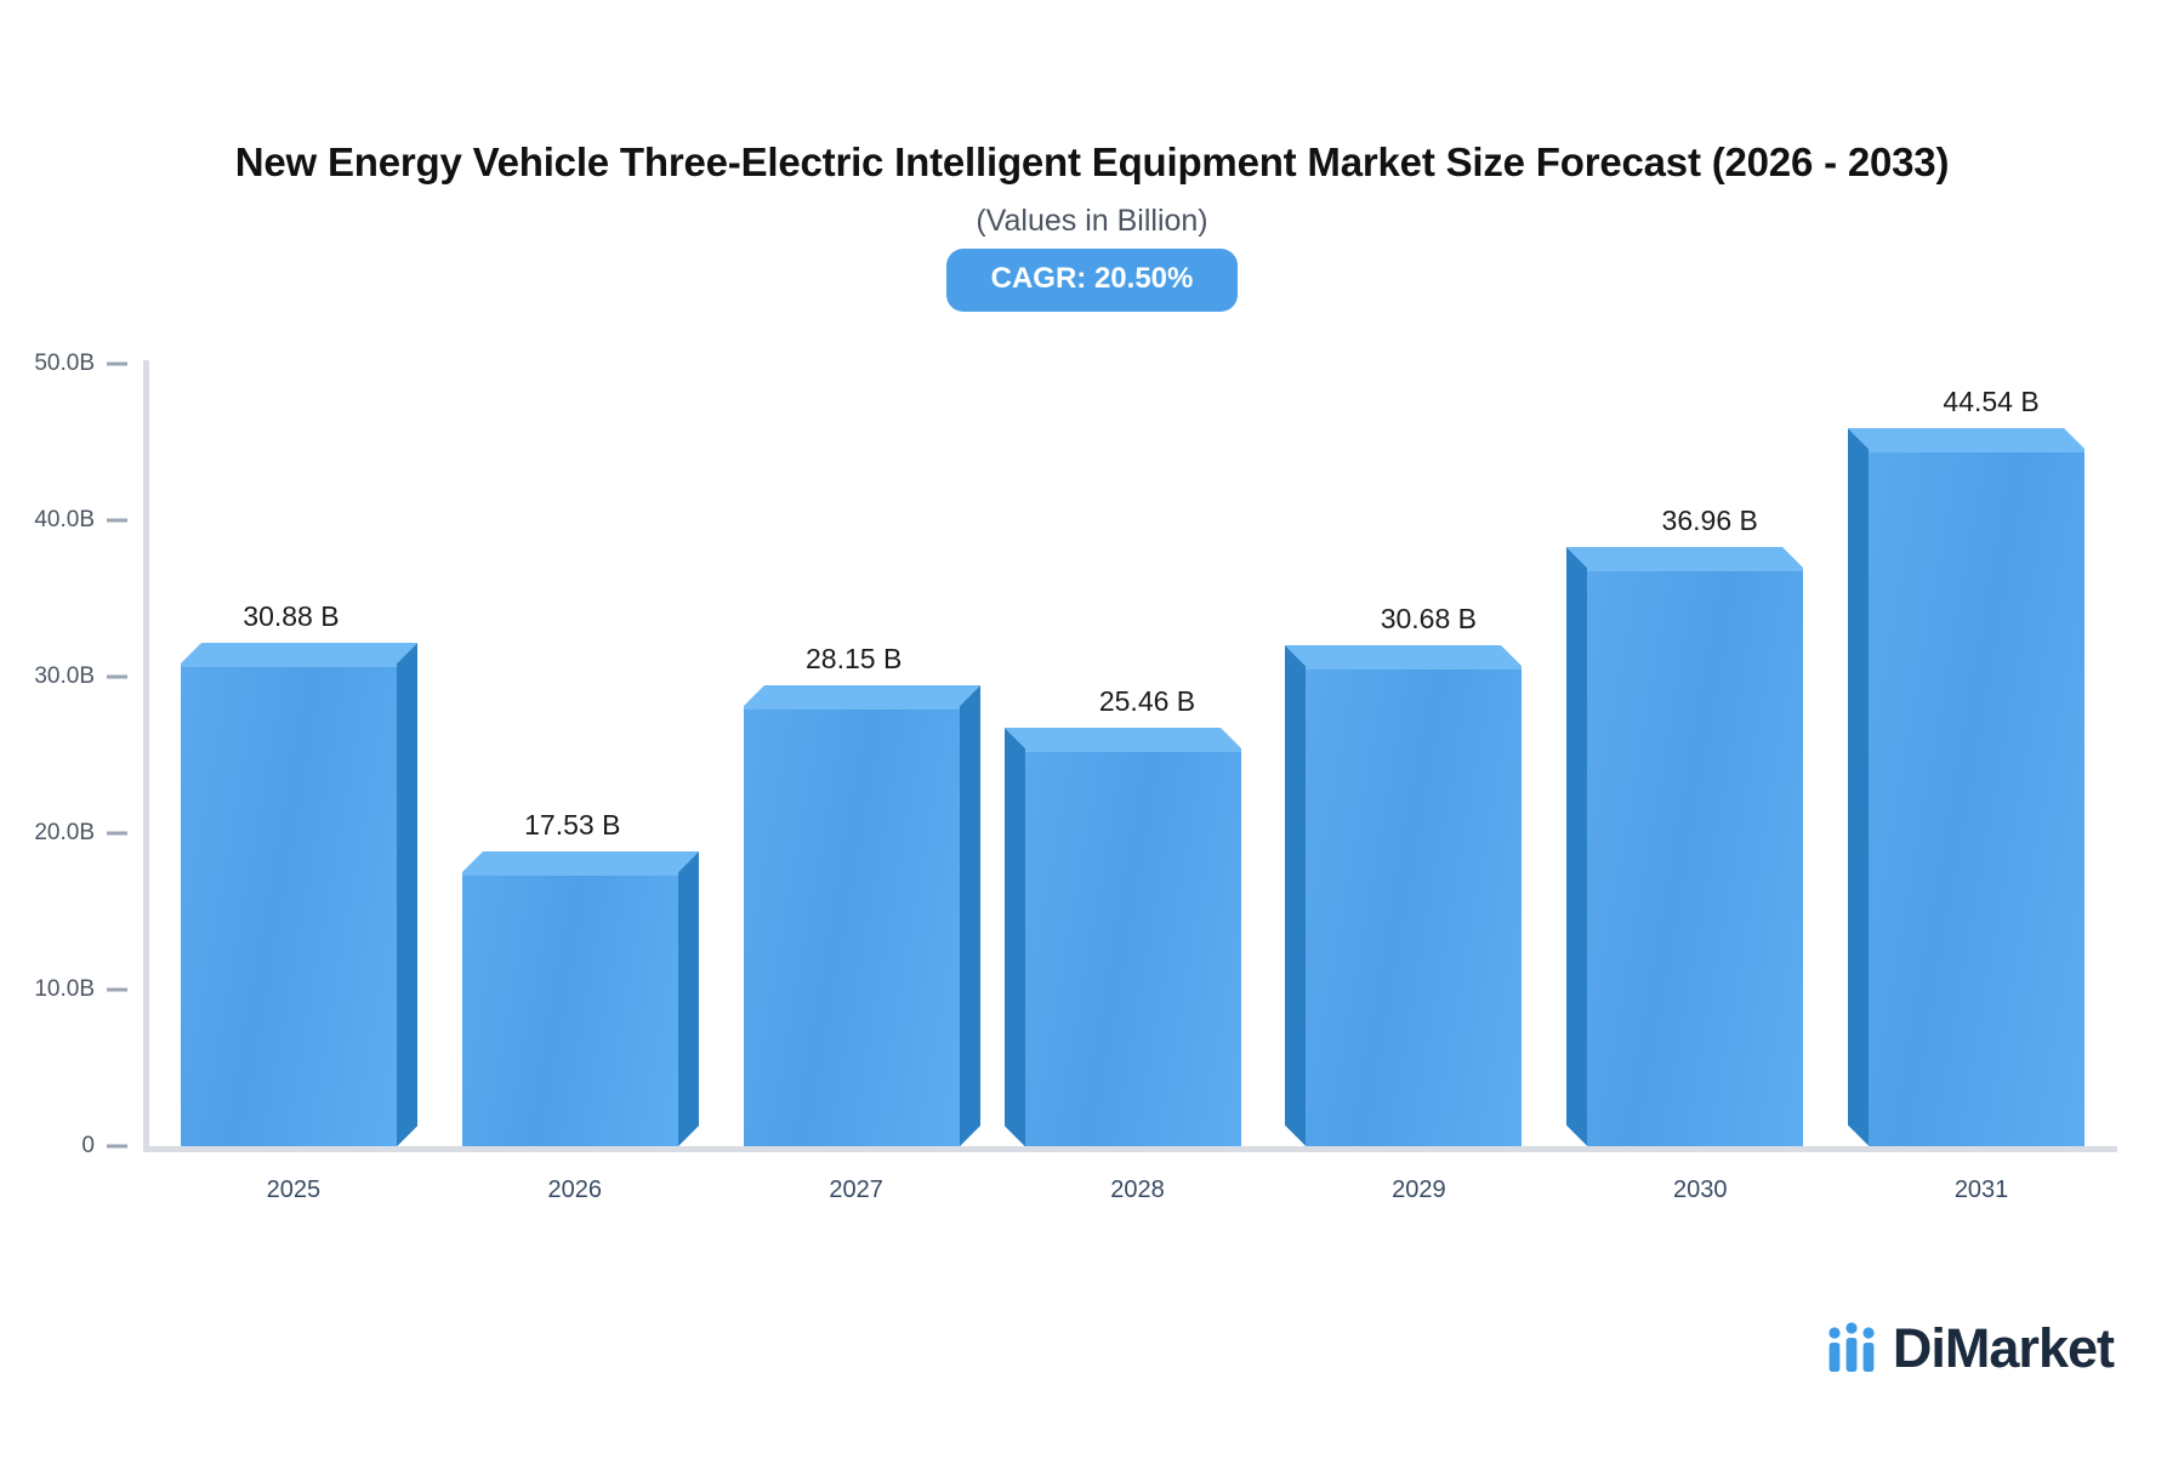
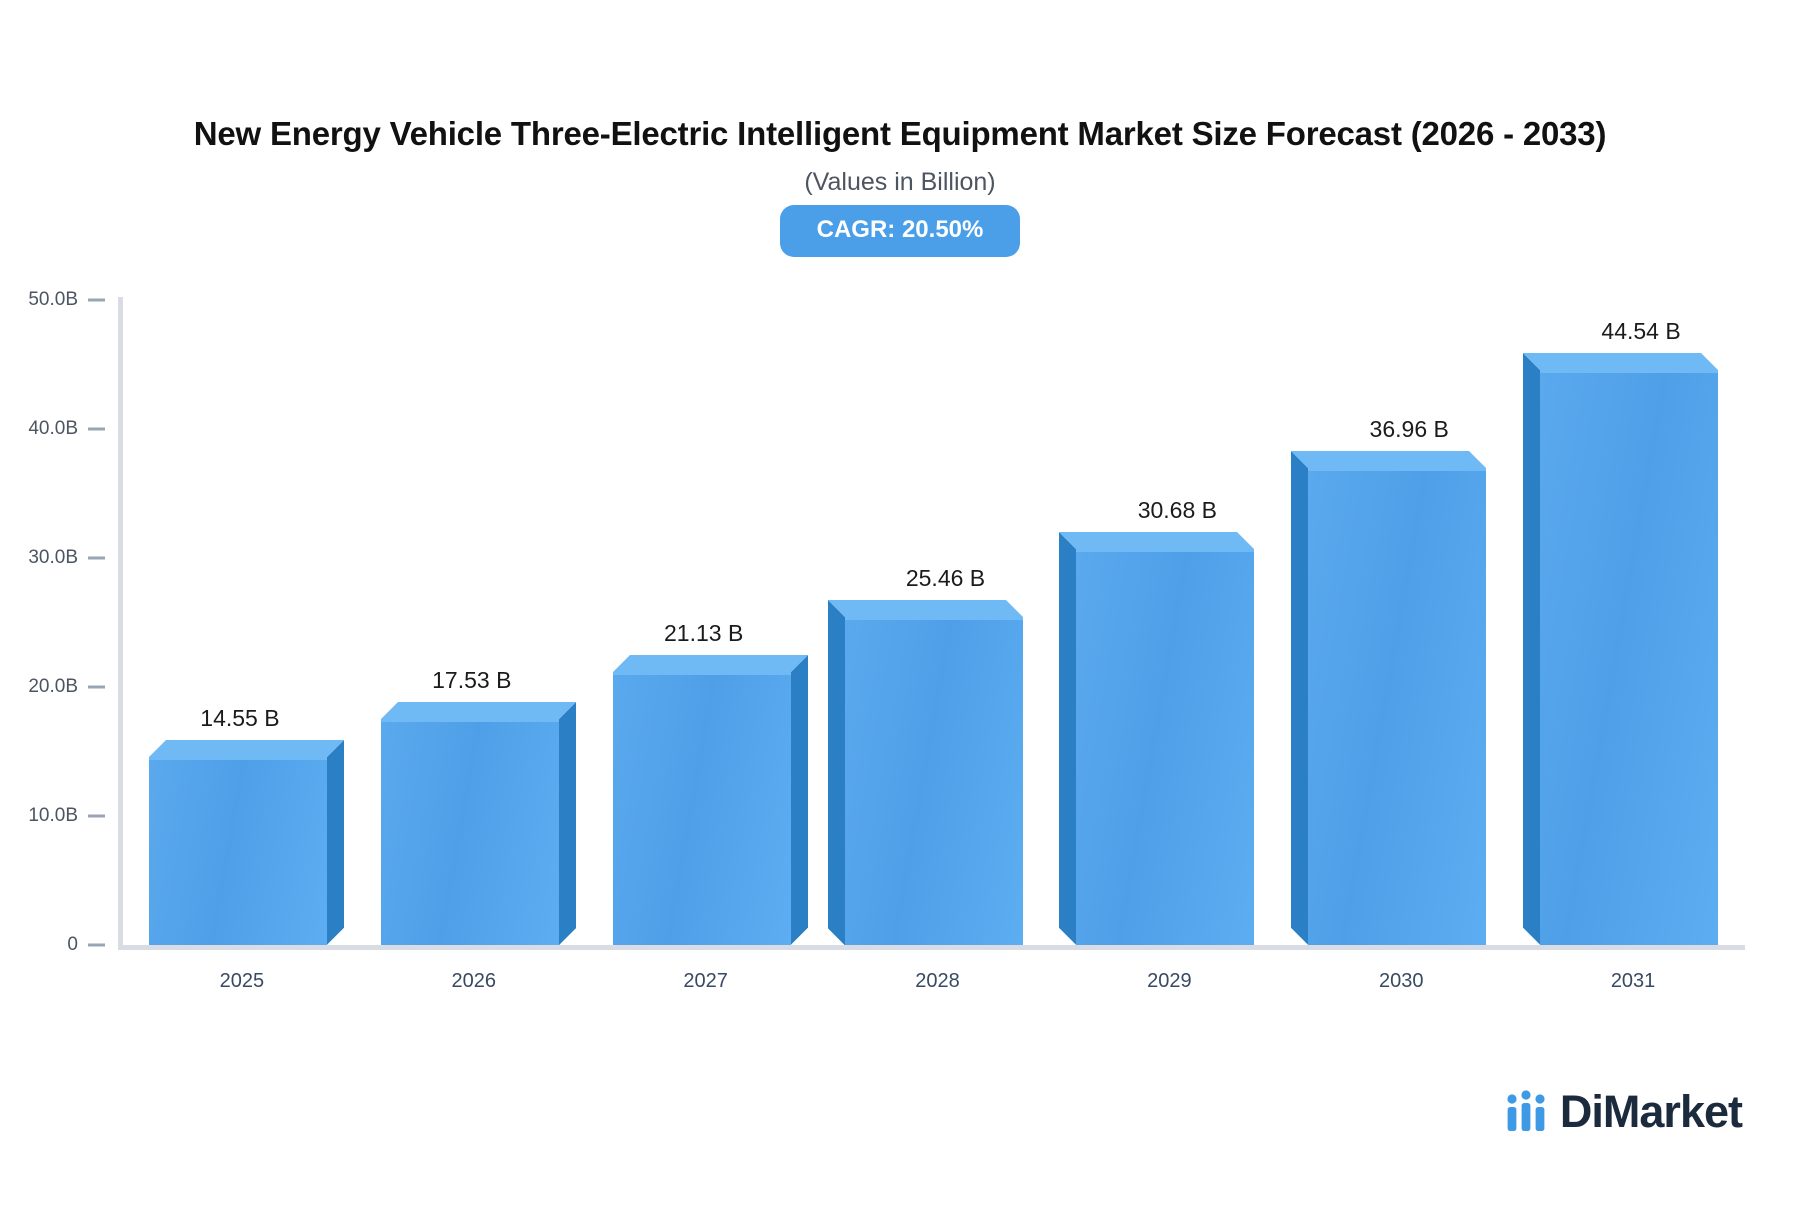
2025: 30.88 -> 14.55
2027: 28.15 -> 21.13
